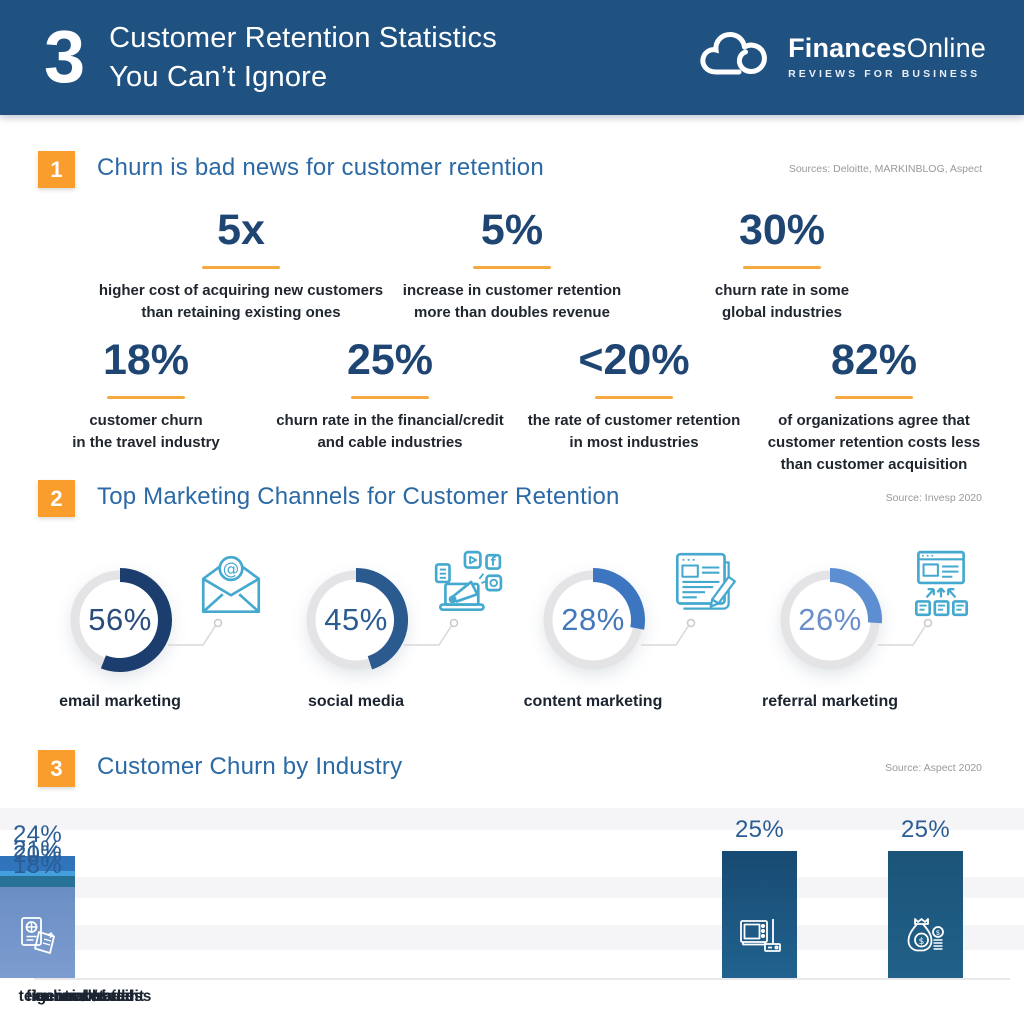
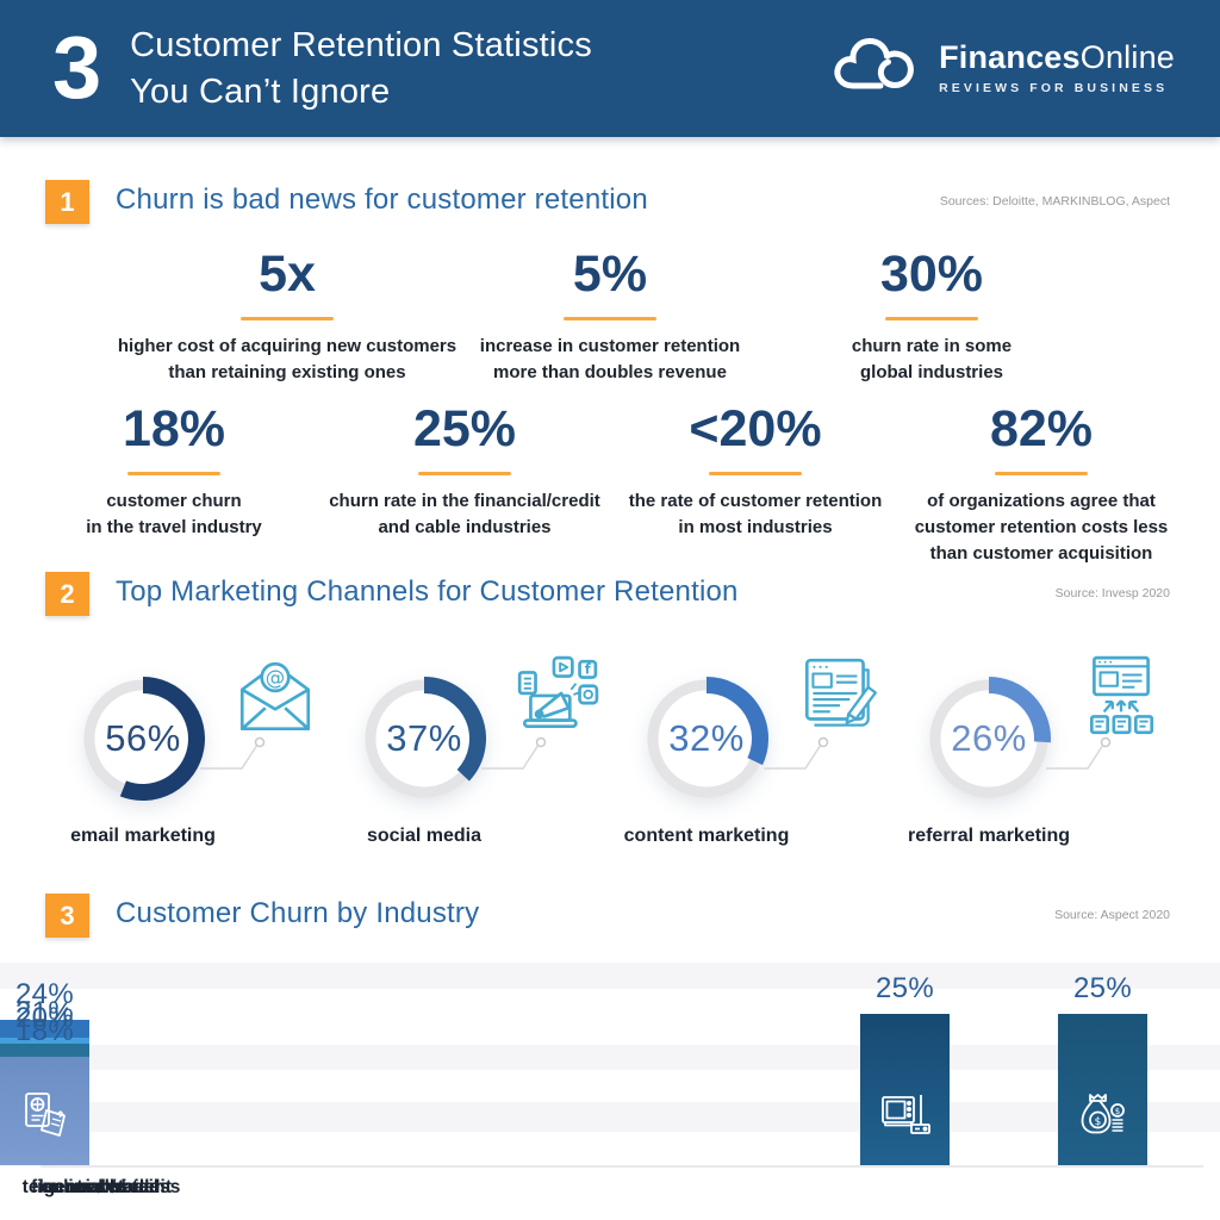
Top Marketing Channels for Customer Retention/social media: 45% -> 37%
Top Marketing Channels for Customer Retention/content marketing: 28% -> 32%
